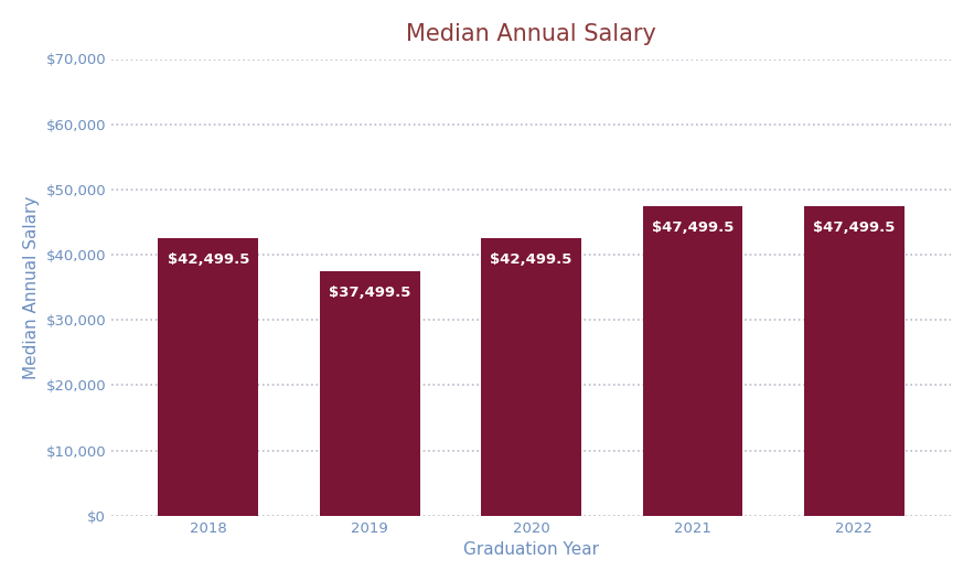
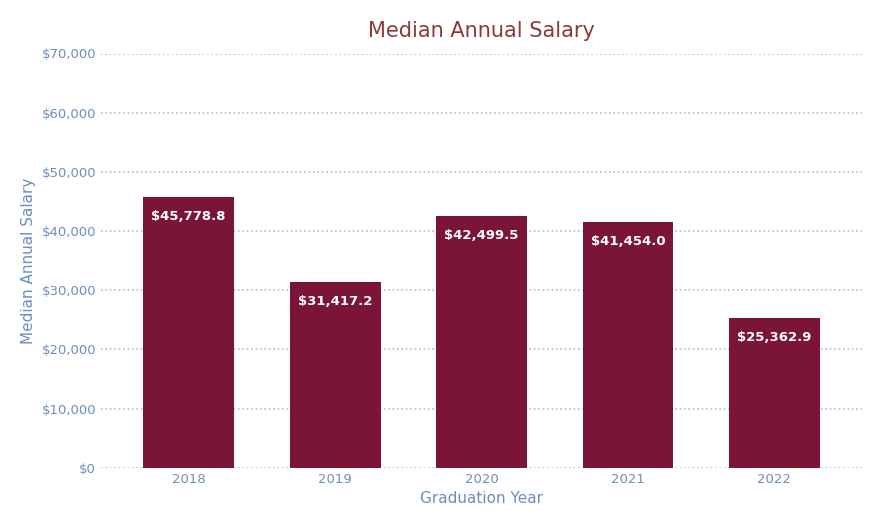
2018: $42,499.5 -> $45,778.8
2019: $37,499.5 -> $31,417.2
2021: $47,499.5 -> $41,454.0
2022: $47,499.5 -> $25,362.9
